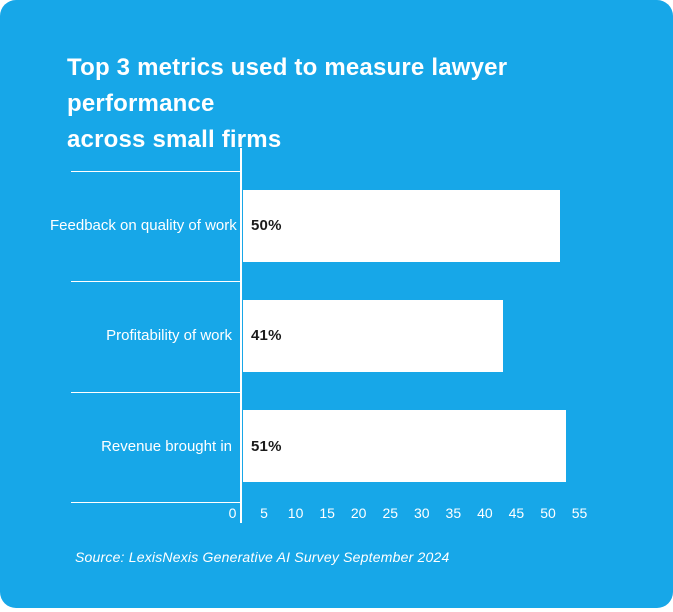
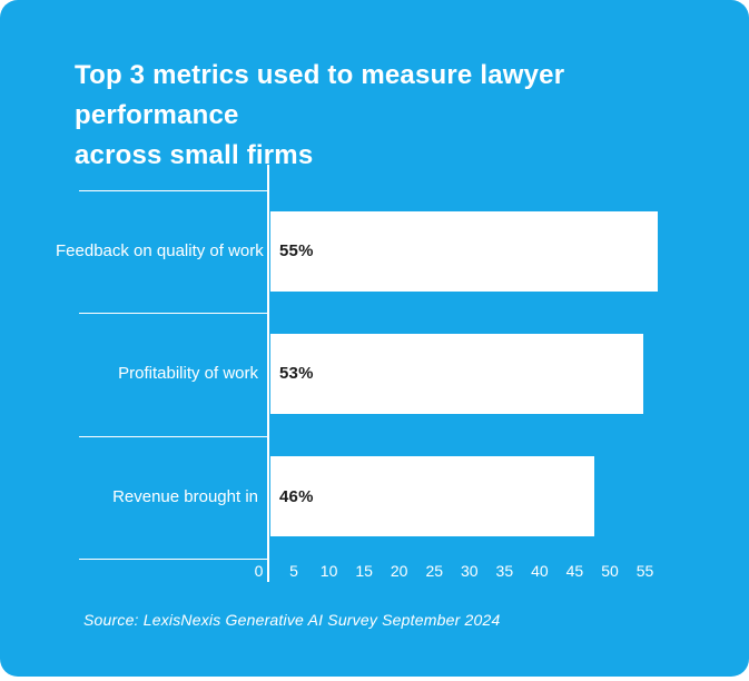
Feedback on quality of work: 50% -> 55%
Profitability of work: 41% -> 53%
Revenue brought in: 51% -> 46%
